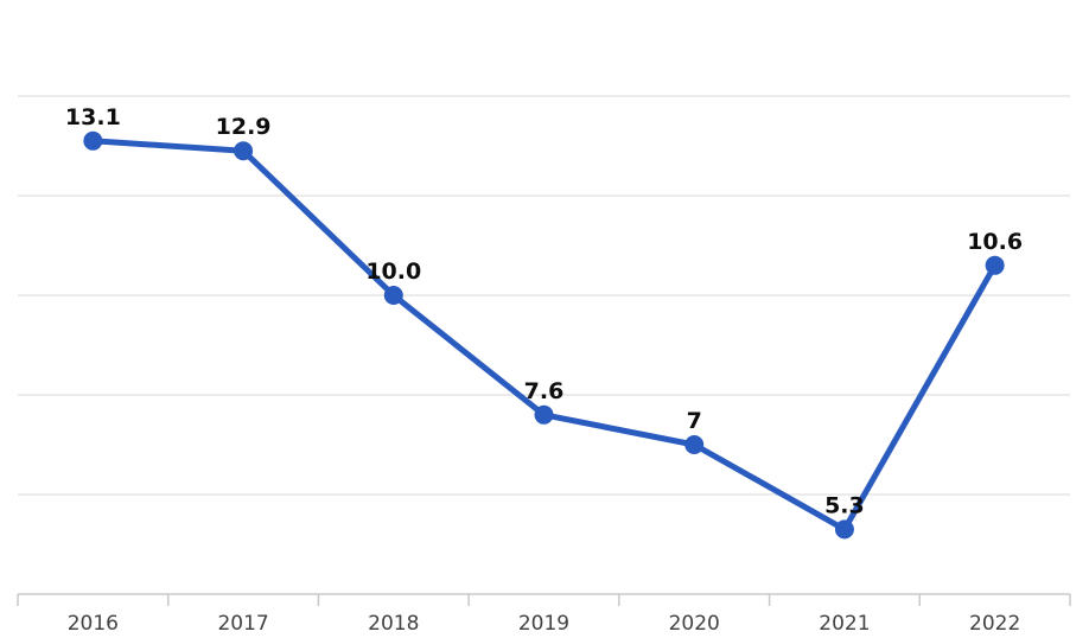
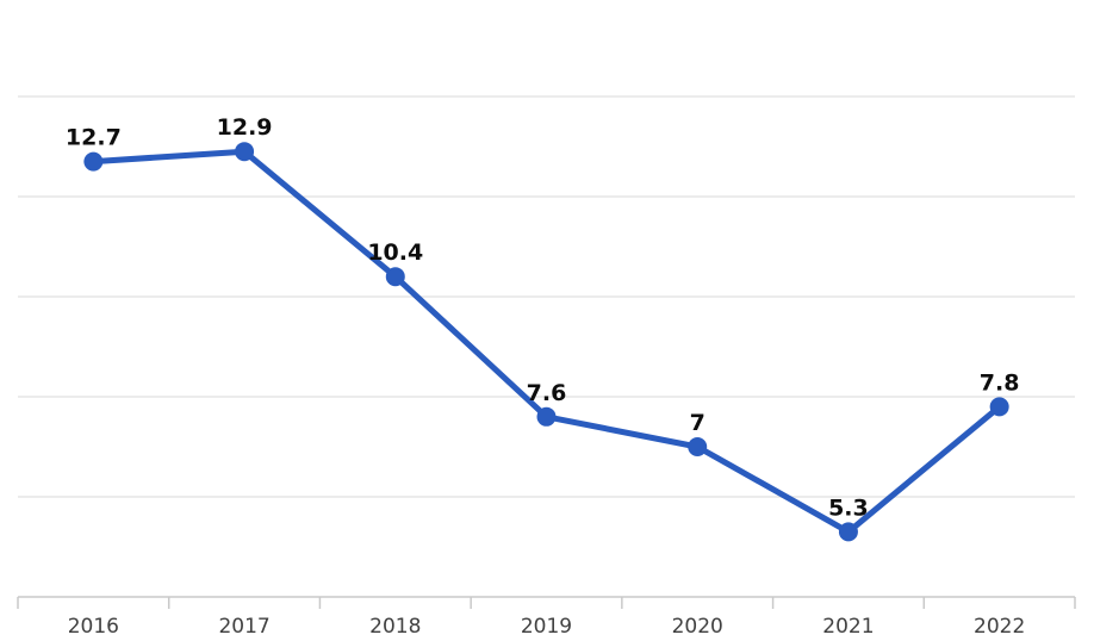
2016: 13.1 -> 12.7
2018: 10.0 -> 10.4
2022: 10.6 -> 7.8
